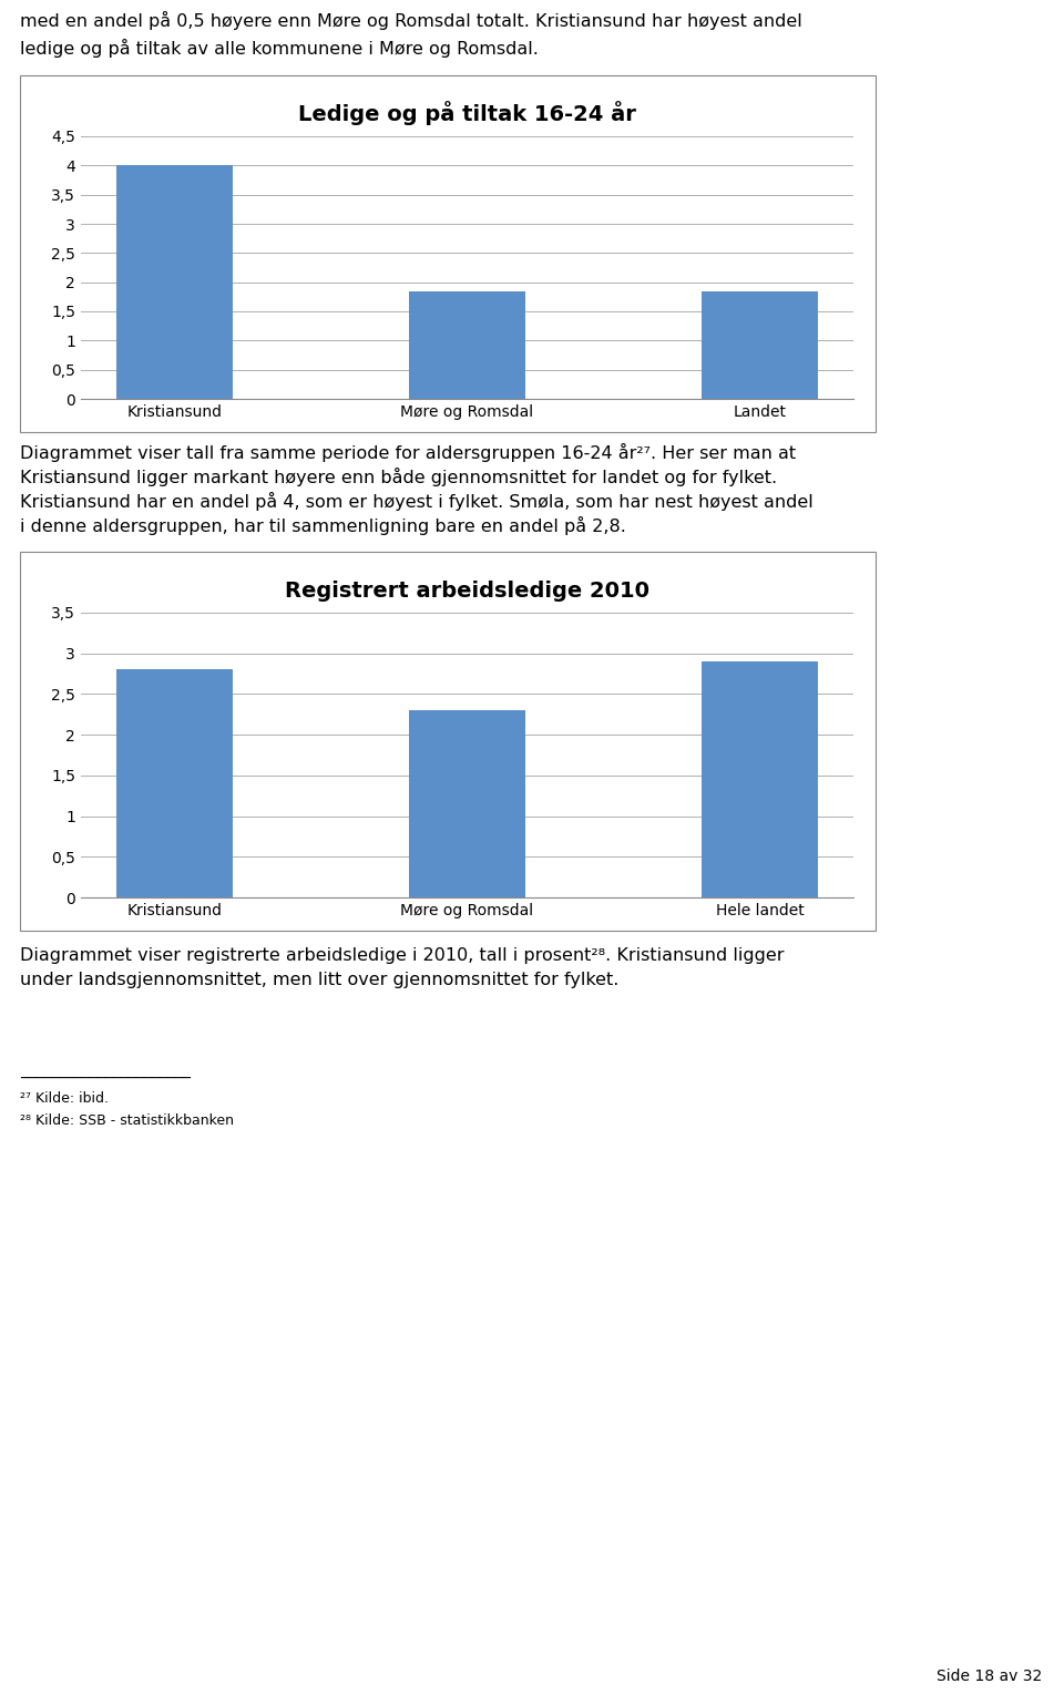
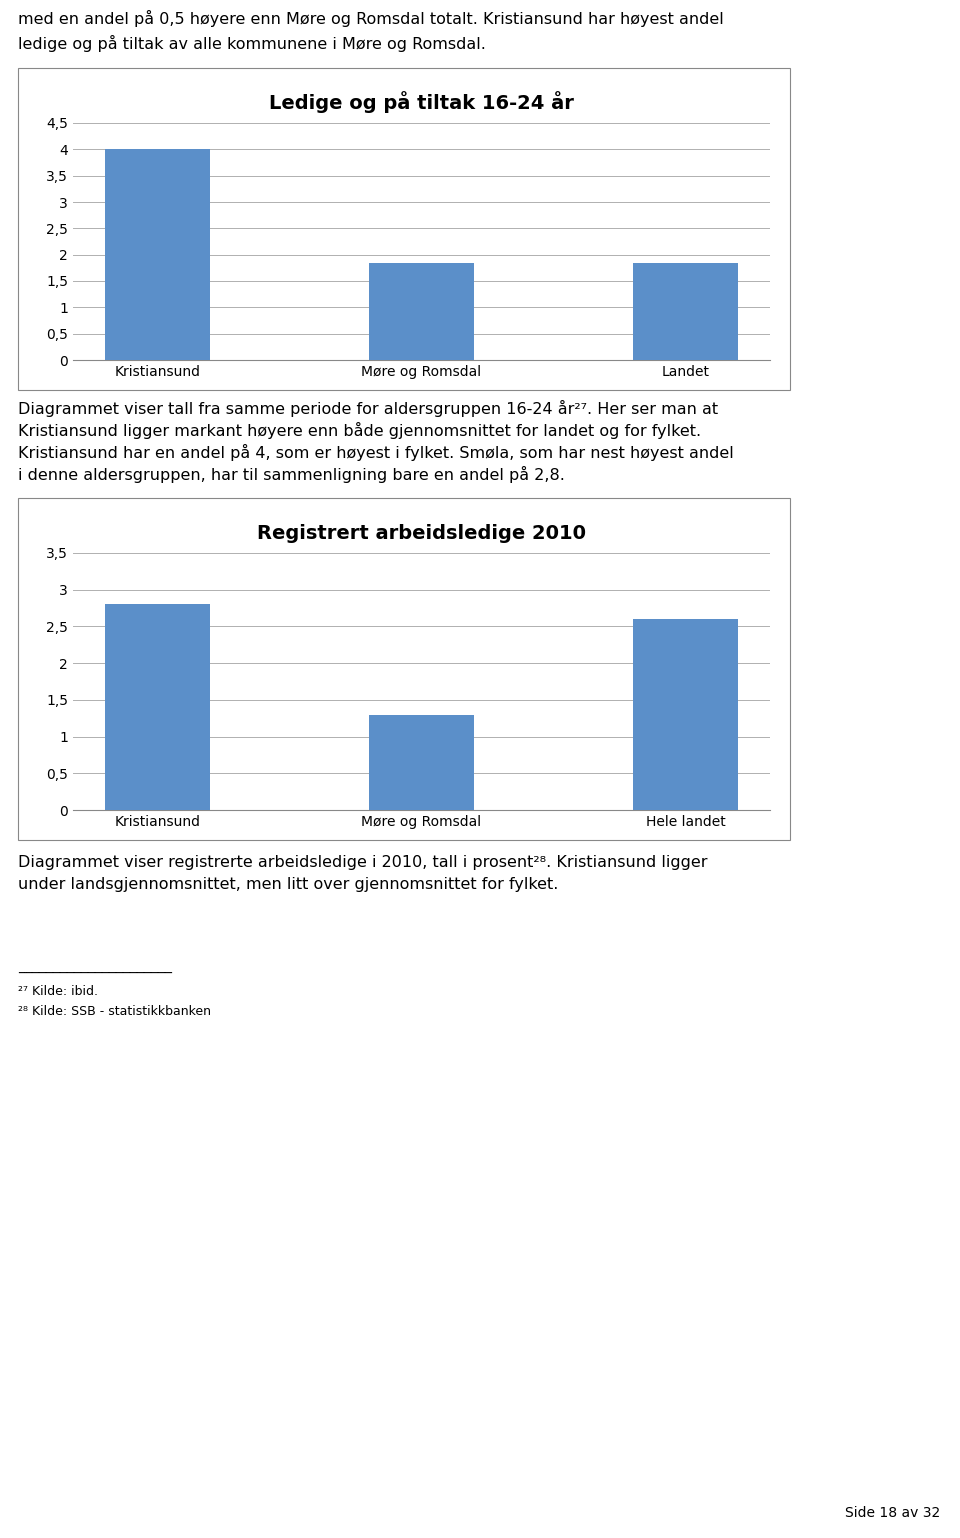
Registrert arbeidsledige 2010/Møre og Romsdal: 2,3 -> 1,3
Registrert arbeidsledige 2010/Hele landet: 2,9 -> 2,6
